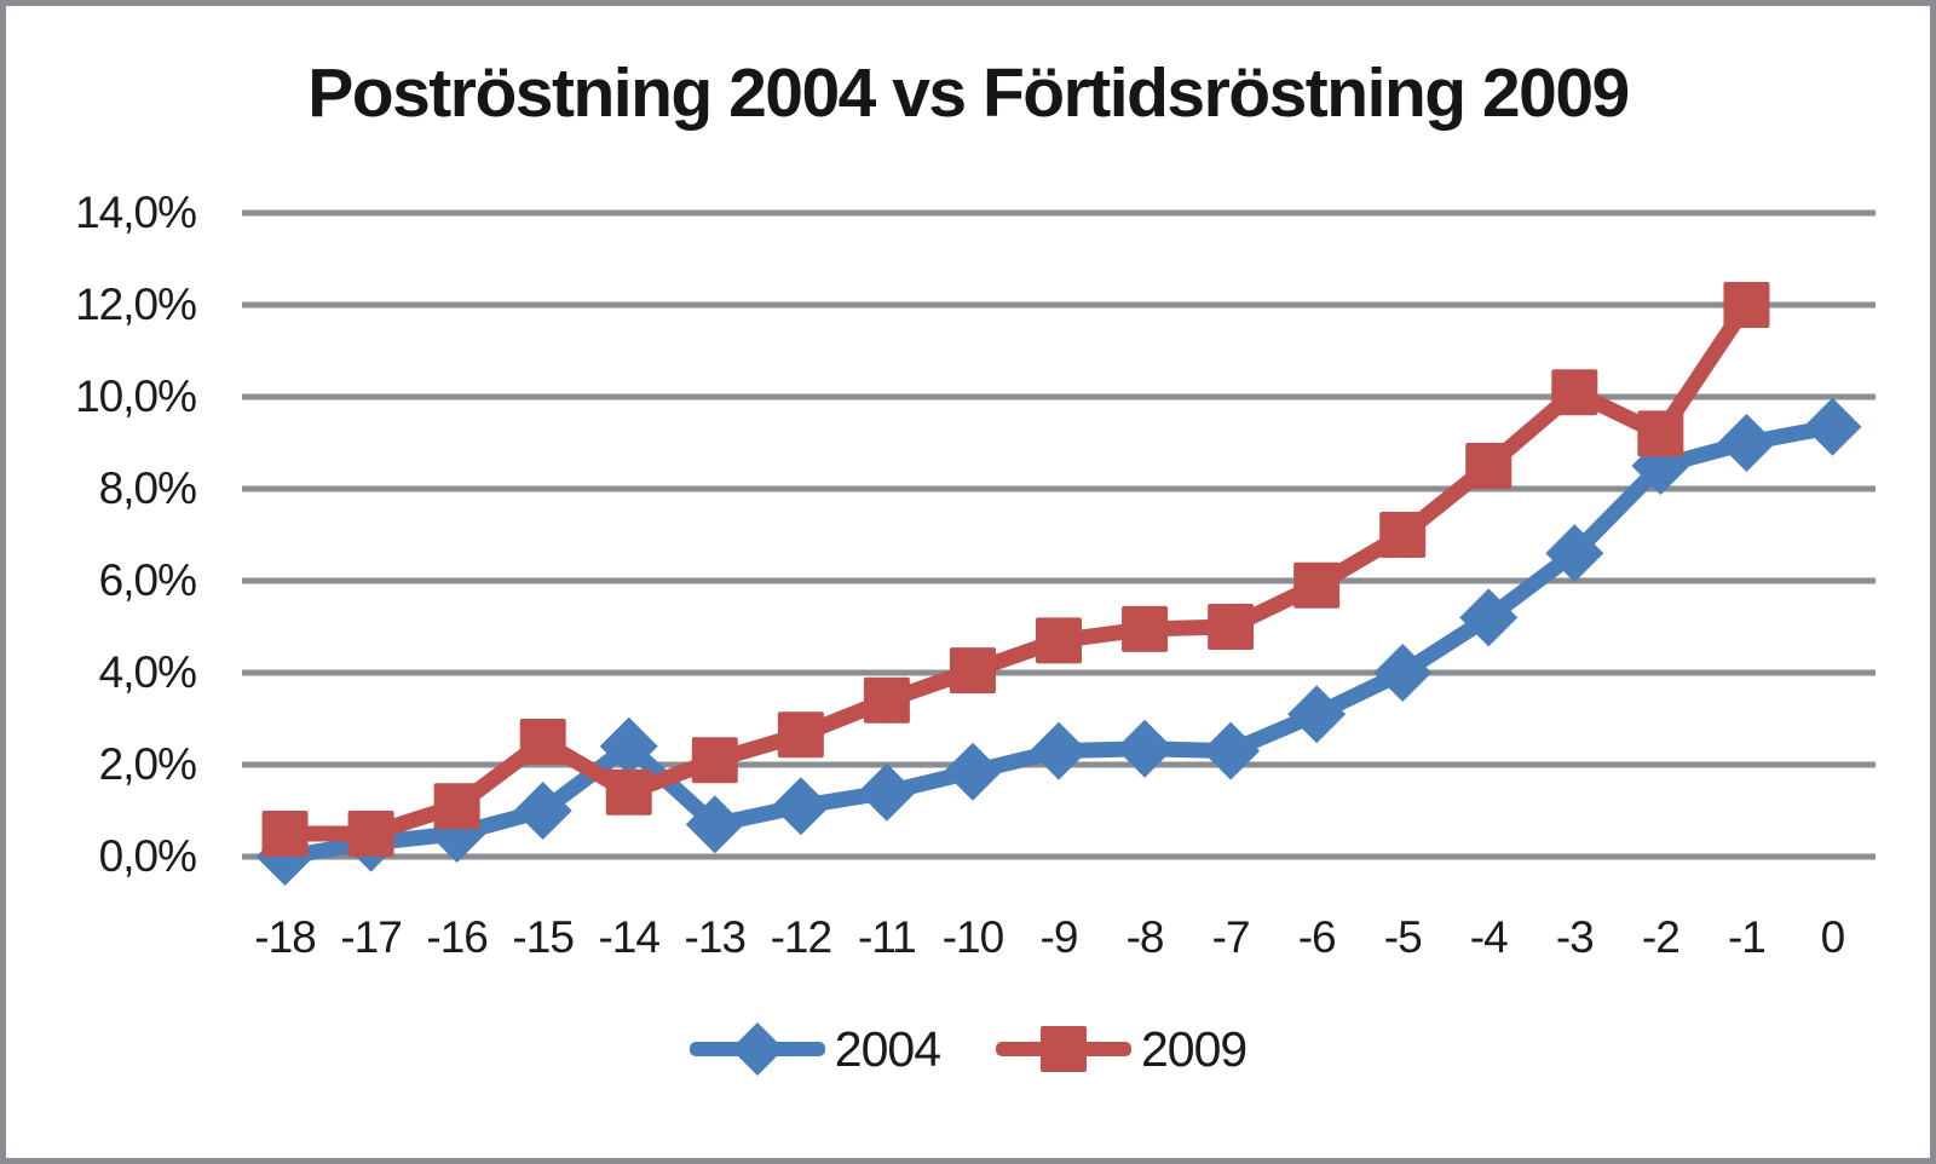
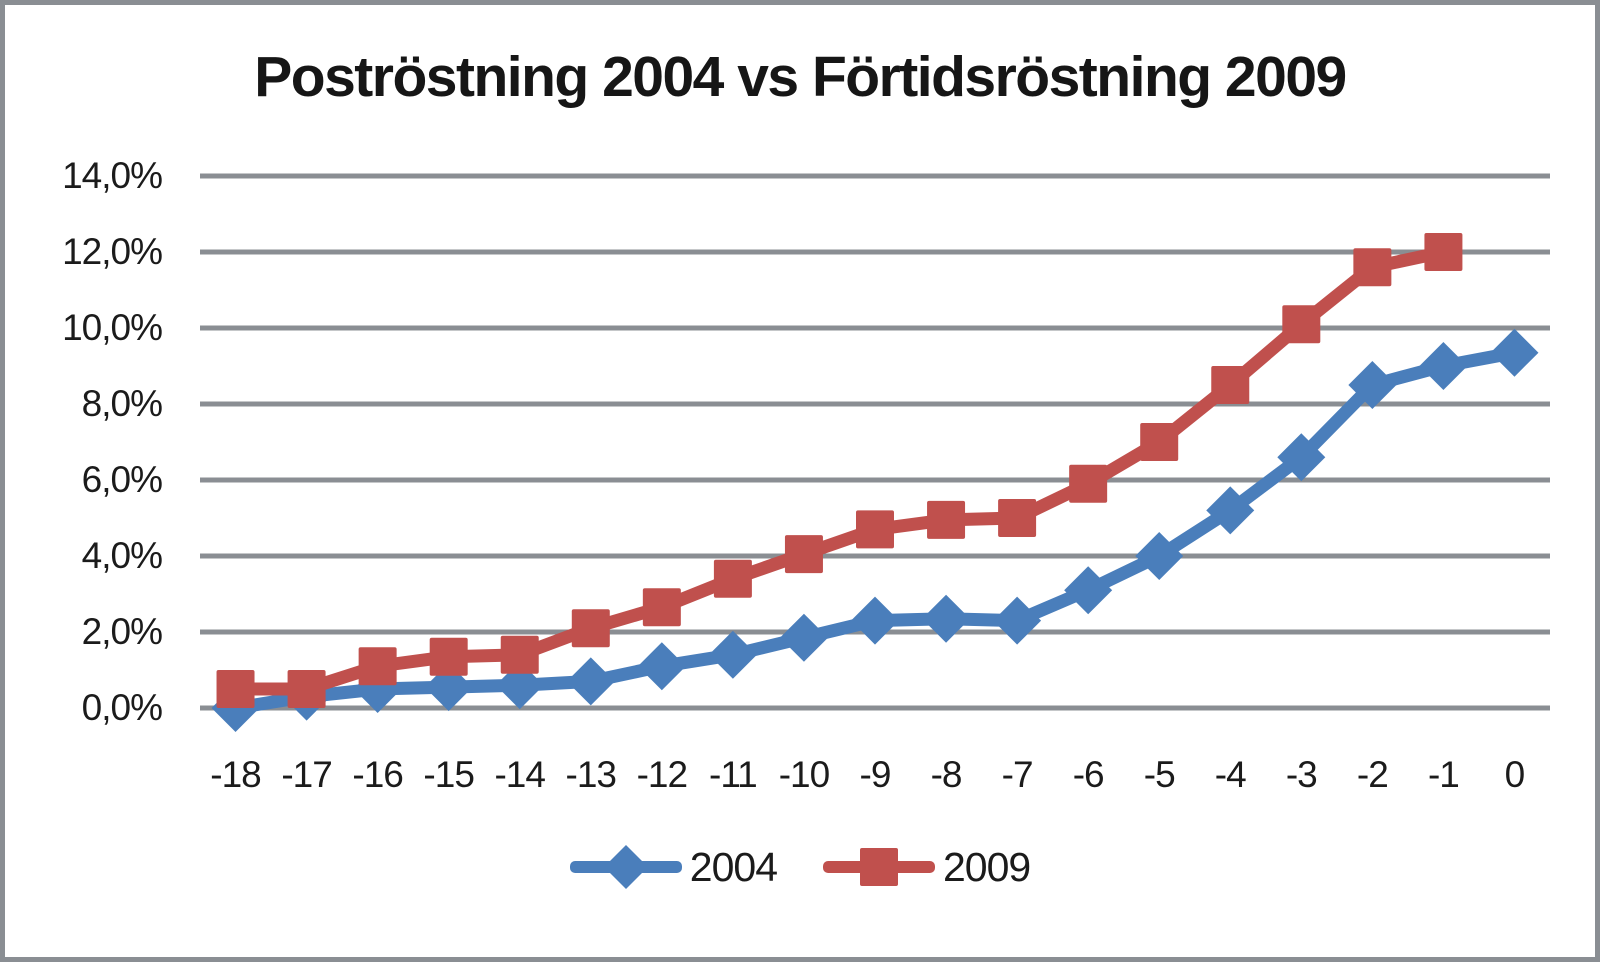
2004/-15: 1,0% -> 0,6%
2009/-15: 2,5% -> 1,4%
2004/-14: 2,4% -> 0,6%
2009/-2: 9,2% -> 11,6%
